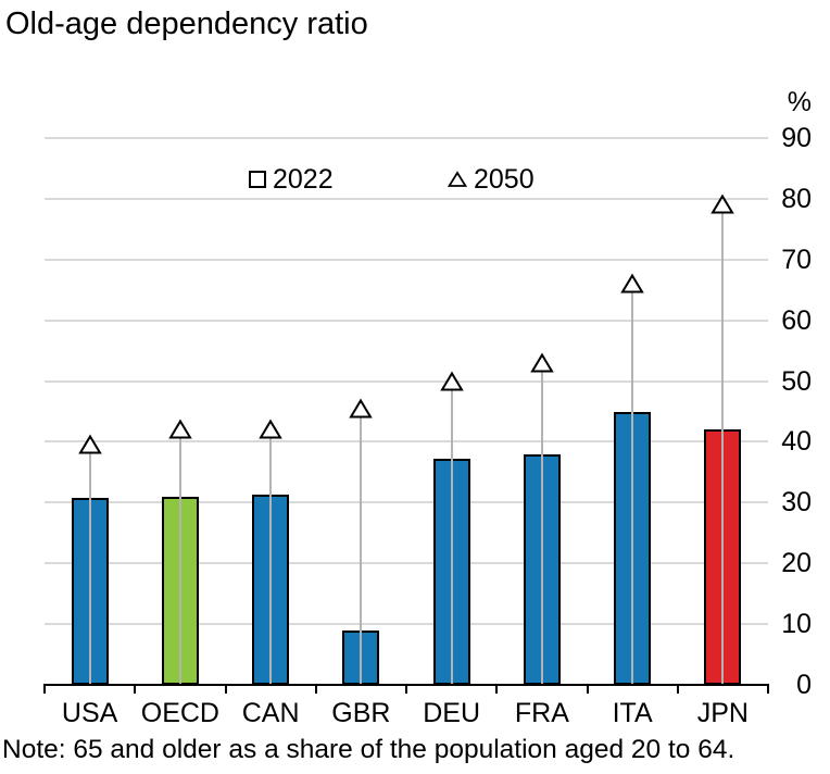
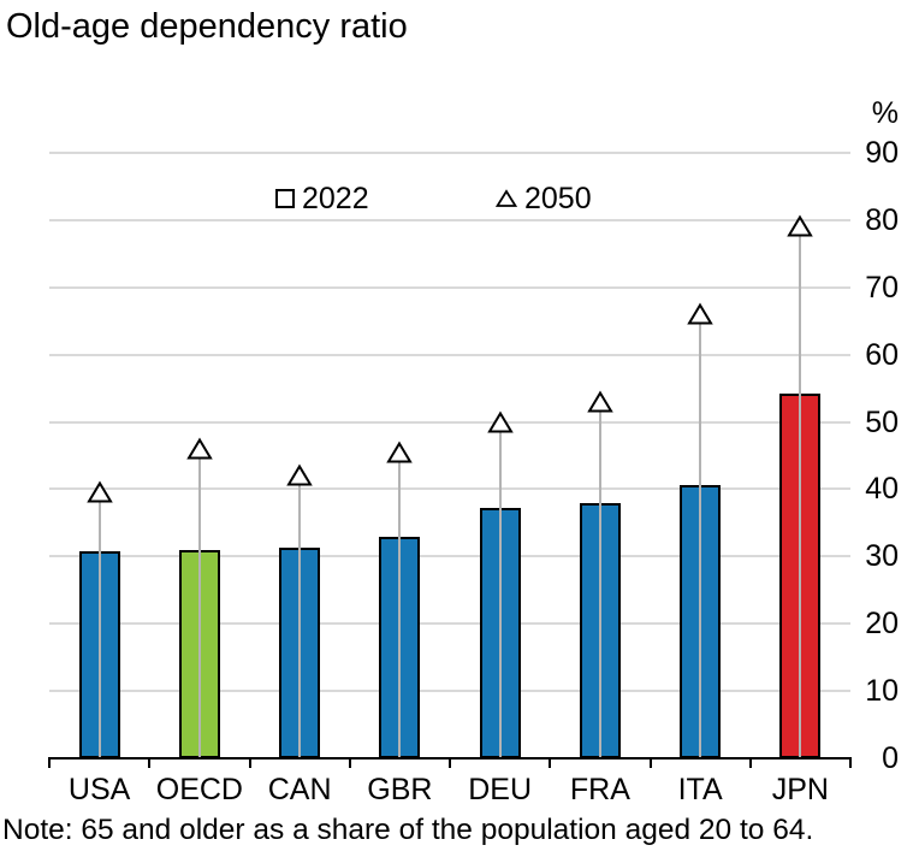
2050/OECD: 42 -> 46
2022/GBR: 9 -> 33
2022/ITA: 45 -> 41
2022/JPN: 42 -> 54
